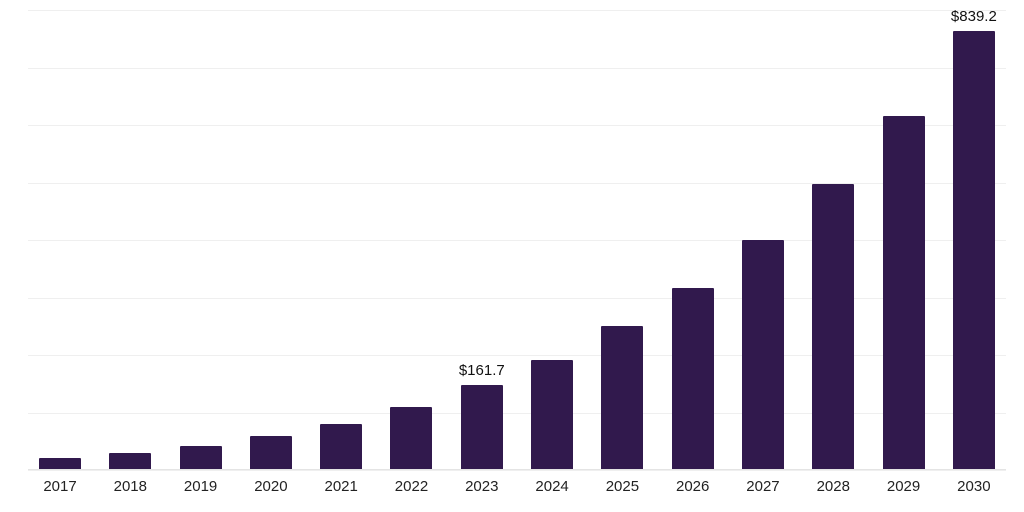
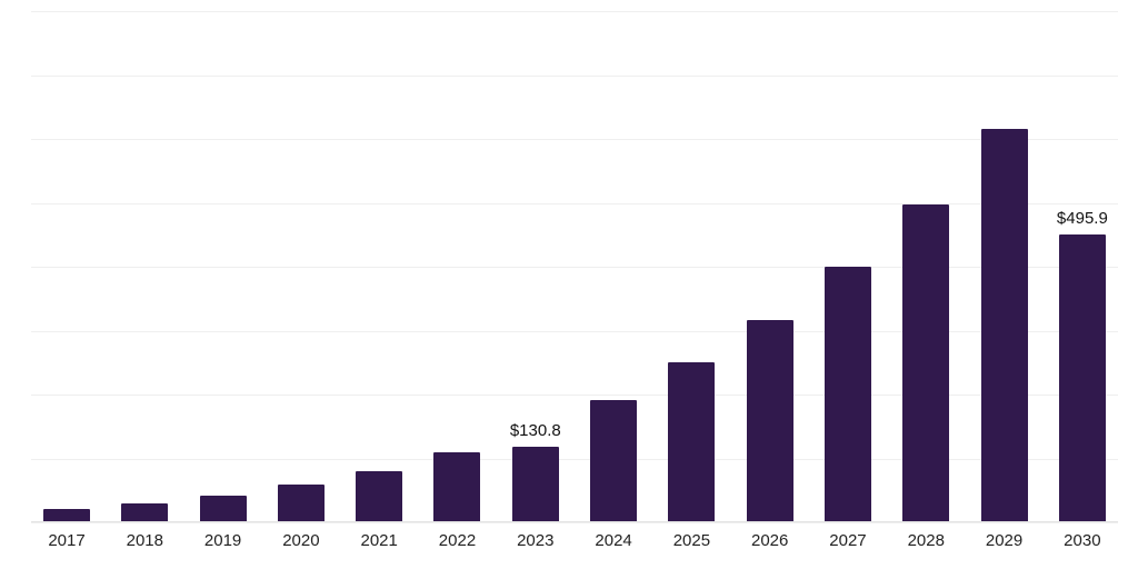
2023: $161.7 -> $130.8
2030: $839.2 -> $495.9
